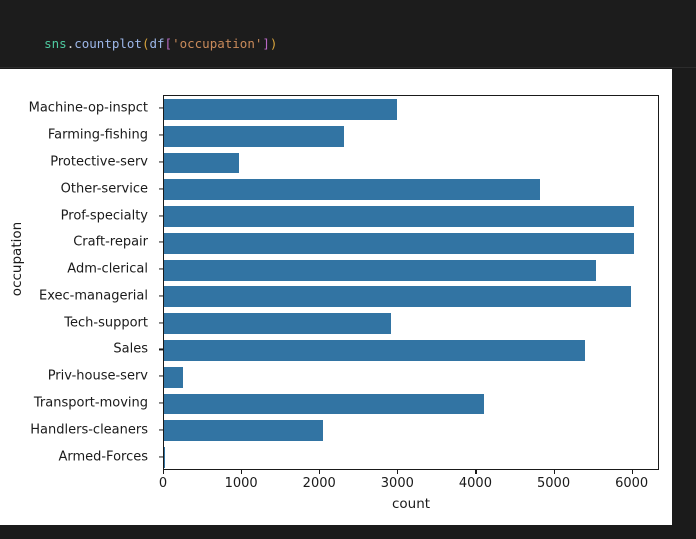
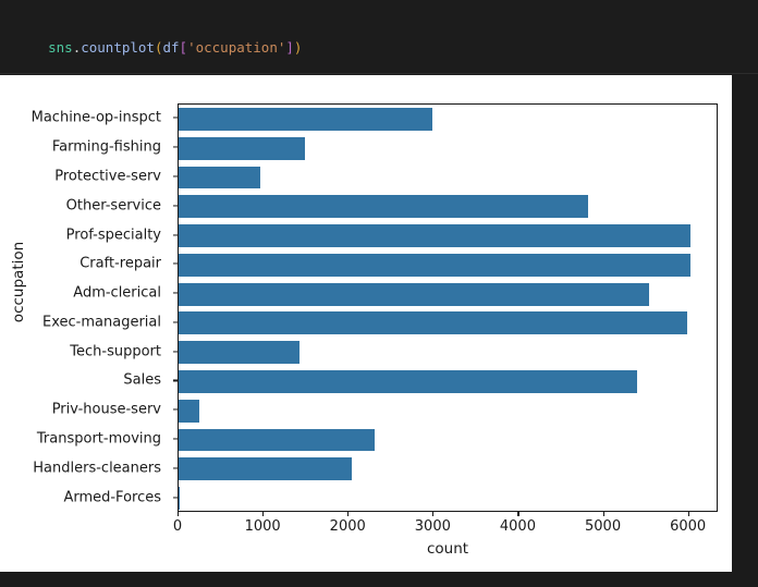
Farming-fishing: 2300 -> 1500
Tech-support: 2900 -> 1400
Transport-moving: 4100 -> 2300
